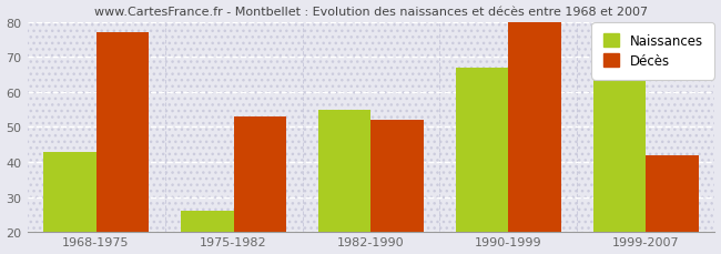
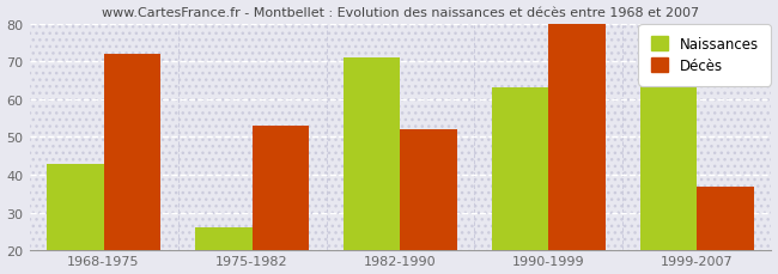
Décès/1968-1975: 77 -> 72
Naissances/1982-1990: 55 -> 71
Naissances/1990-1999: 67 -> 63
Décès/1999-2007: 42 -> 37
